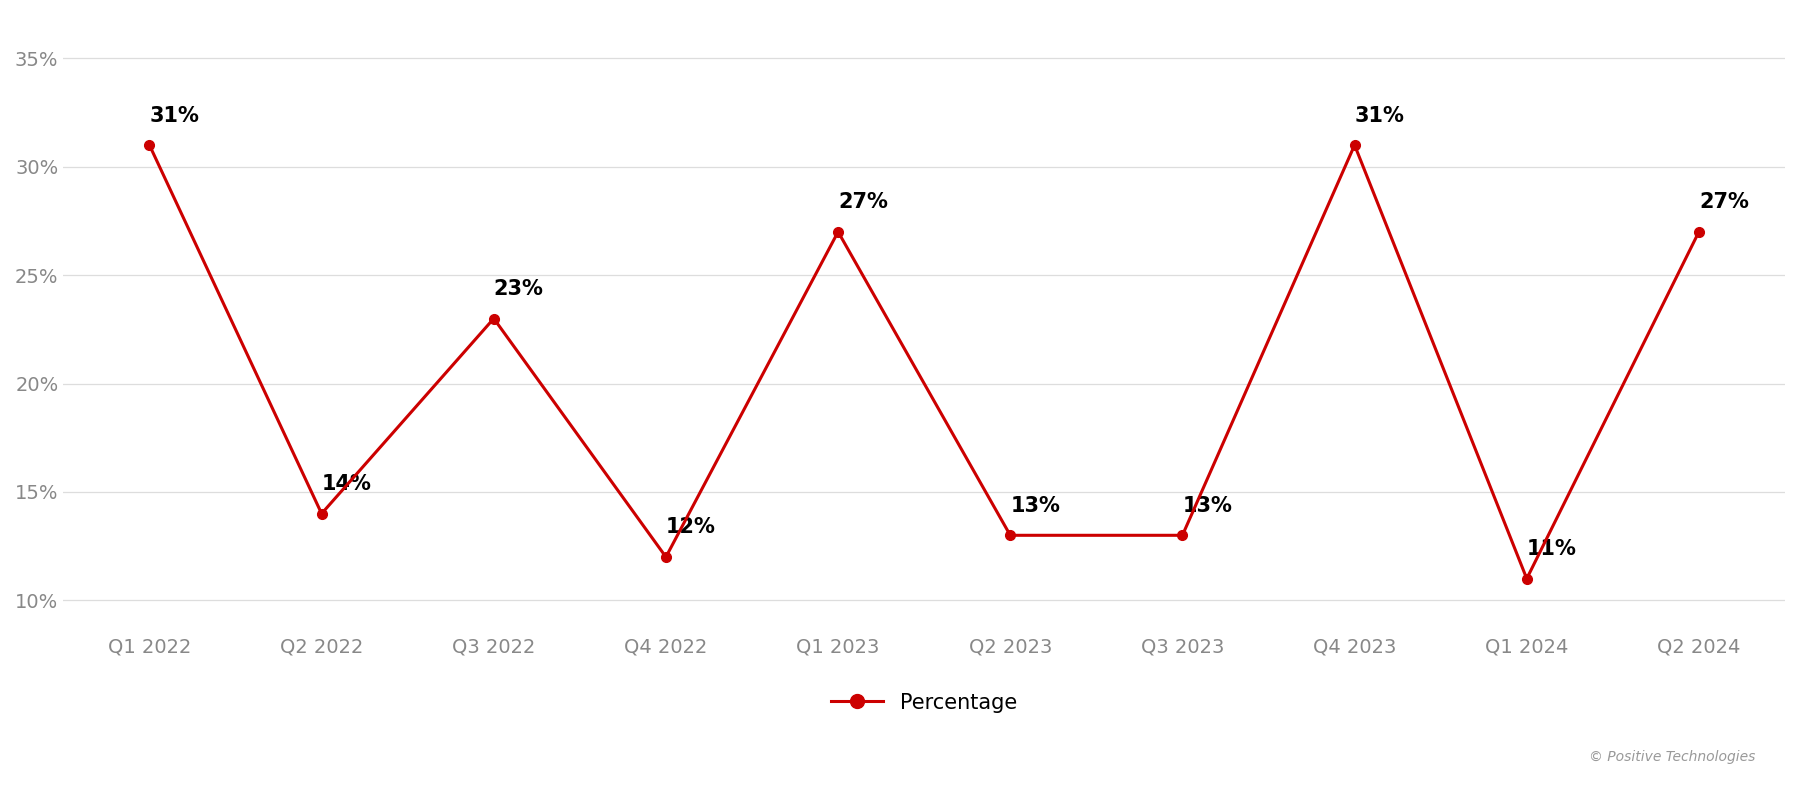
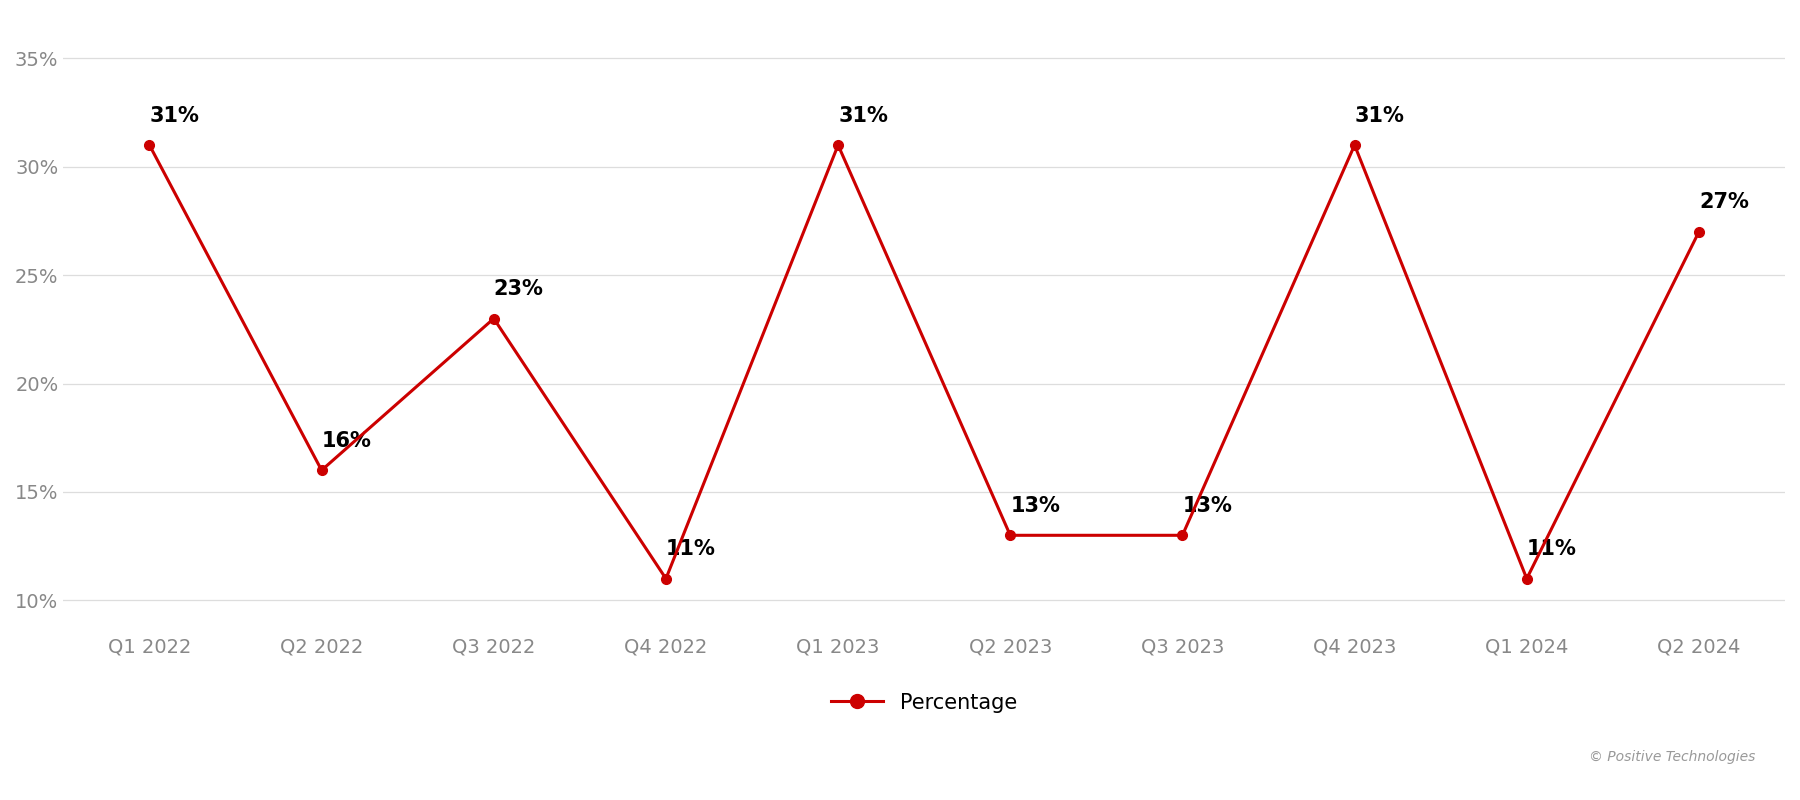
Q2 2022: 14% -> 16%
Q4 2022: 12% -> 11%
Q1 2023: 27% -> 31%
